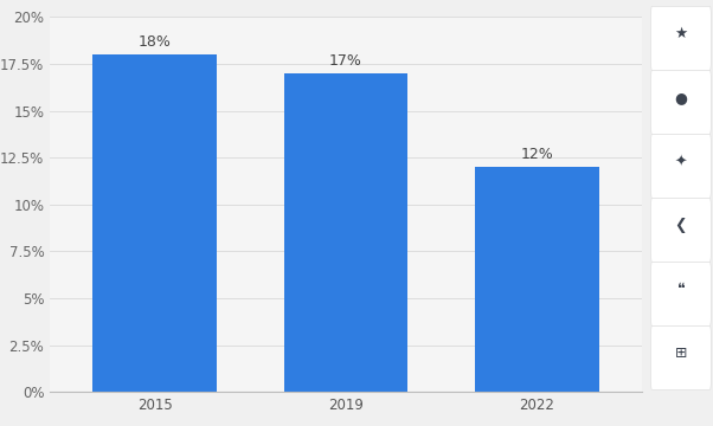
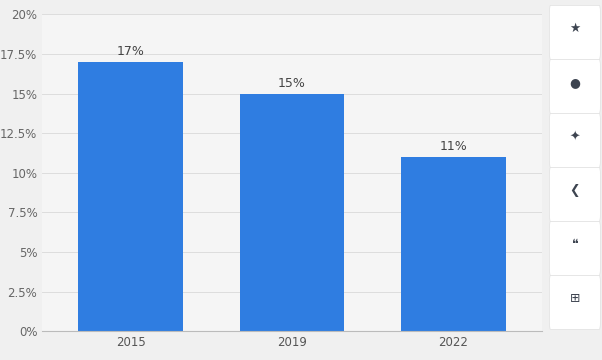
2015: 18% -> 17%
2019: 17% -> 15%
2022: 12% -> 11%
